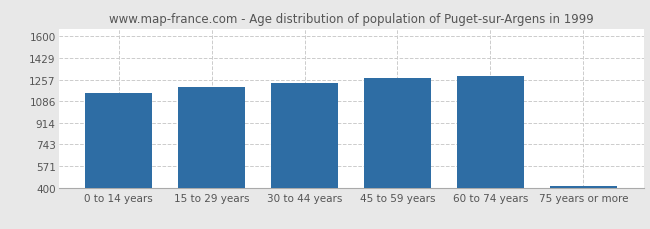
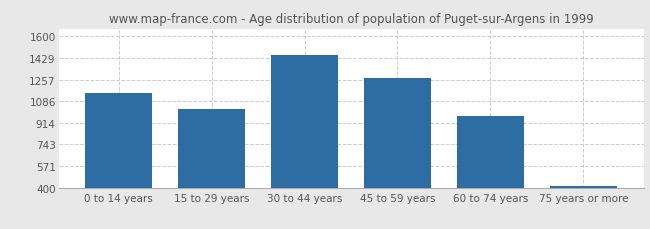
15 to 29 years: 1200 -> 1020
30 to 44 years: 1230 -> 1460
60 to 74 years: 1290 -> 970
